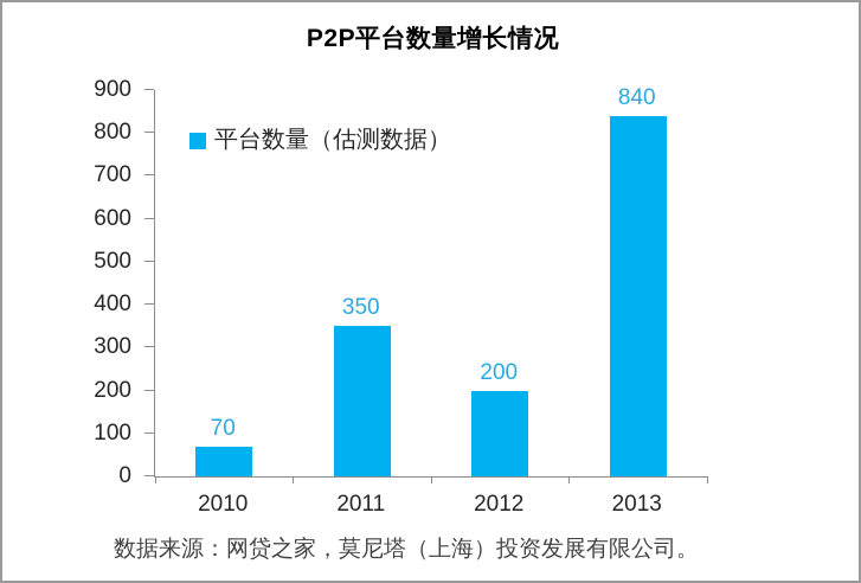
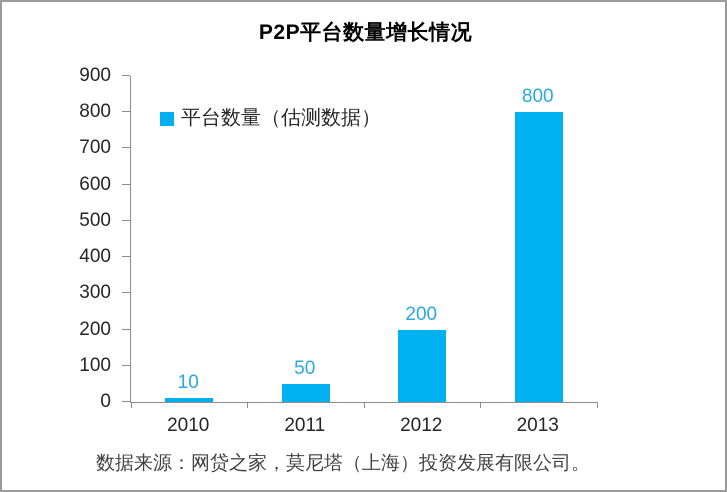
2010: 70 -> 10
2011: 350 -> 50
2013: 840 -> 800
